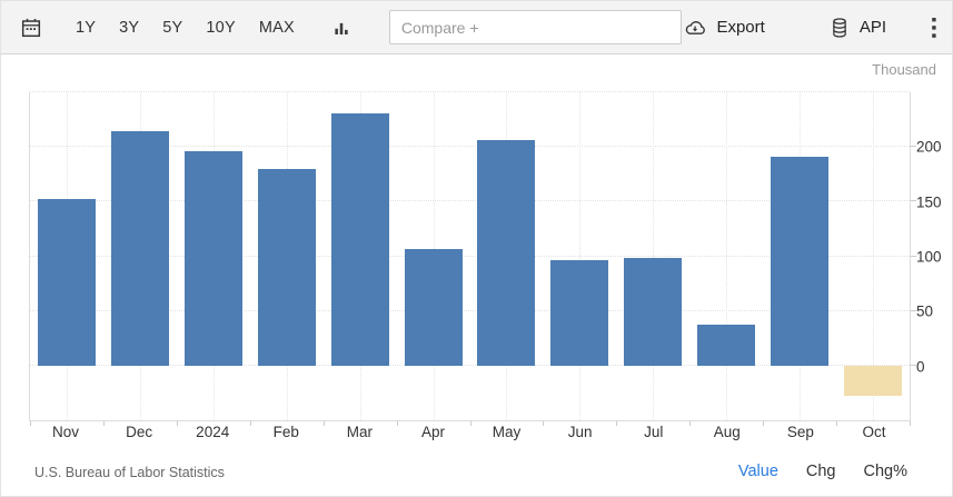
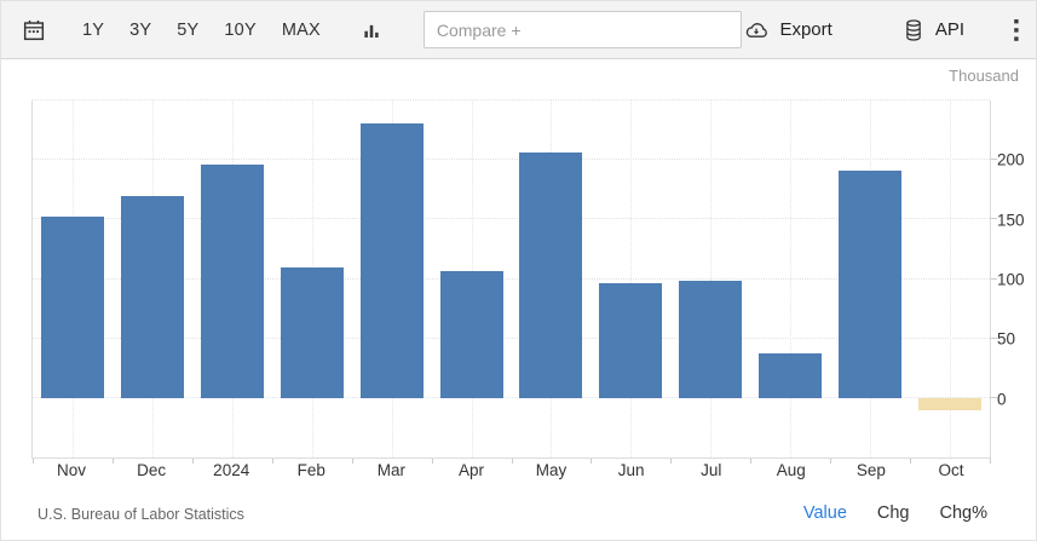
Dec: 210 -> 170
Feb: 180 -> 110
Oct: -30 -> -10
